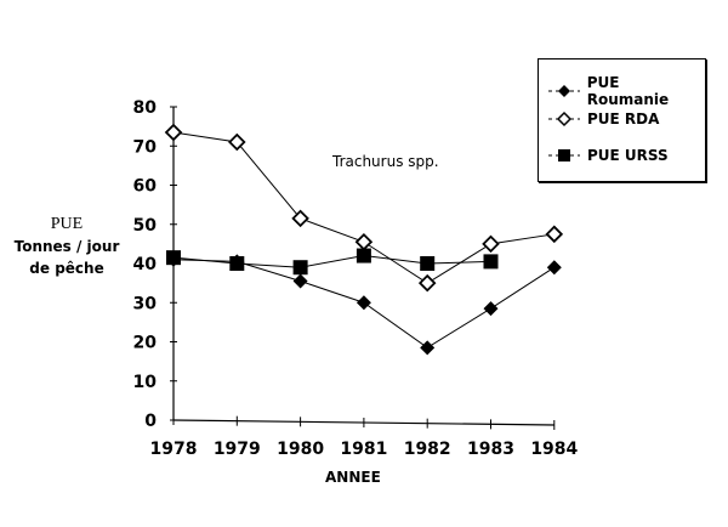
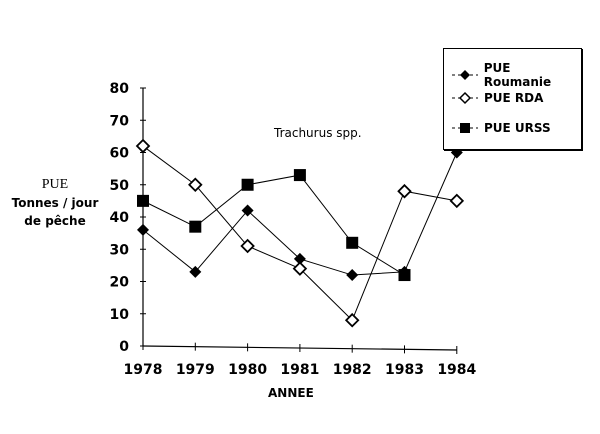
PUE Roumanie/1978: 41 -> 36
PUE RDA/1978: 74 -> 62
PUE URSS/1978: 42 -> 45
PUE Roumanie/1979: 40 -> 23
PUE RDA/1979: 71 -> 50
PUE URSS/1979: 40 -> 37
PUE Roumanie/1980: 36 -> 42
PUE RDA/1980: 52 -> 31
PUE URSS/1980: 39 -> 50
PUE Roumanie/1981: 30 -> 27
PUE RDA/1981: 46 -> 24
PUE URSS/1981: 42 -> 53
PUE Roumanie/1982: 18 -> 22
PUE RDA/1982: 35 -> 8
PUE URSS/1982: 40 -> 32
PUE Roumanie/1983: 28 -> 23
PUE RDA/1983: 45 -> 48
PUE URSS/1983: 40 -> 22
PUE Roumanie/1984: 39 -> 60
PUE RDA/1984: 48 -> 45
